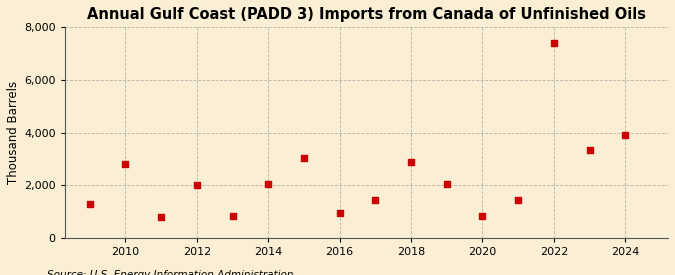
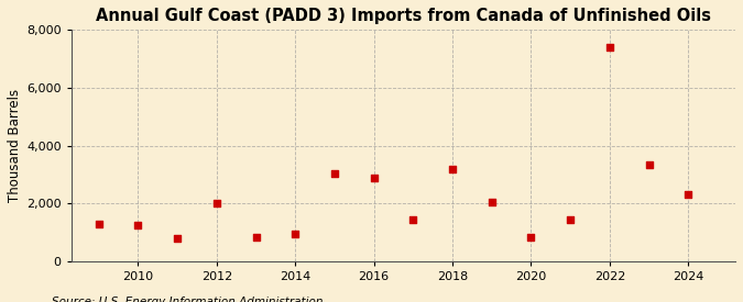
2010: 2,800 -> 1,250
2014: 2,050 -> 950
2016: 950 -> 2,900
2018: 2,900 -> 3,200
2024: 3,900 -> 2,300
